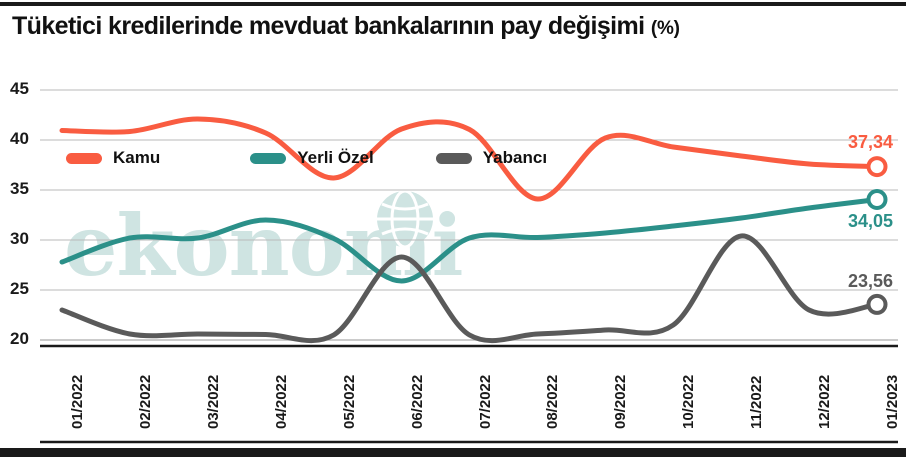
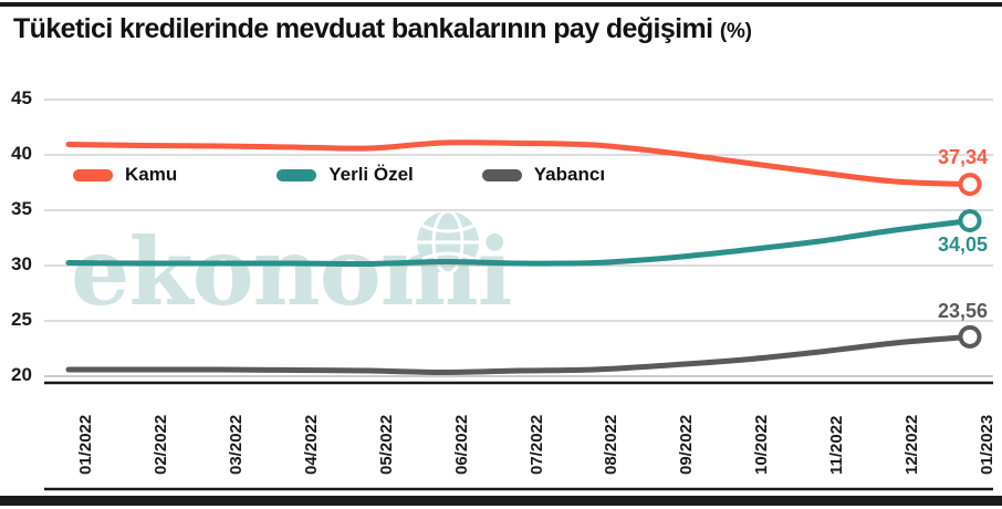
Yerli Özel/01/2022: 27.8 -> 30.2
Yabancı/01/2022: 23.0 -> 20.6
Kamu/03/2022: 42.1 -> 40.8
Yerli Özel/04/2022: 32.0 -> 30.2
Kamu/05/2022: 36.2 -> 40.6
Yerli Özel/06/2022: 25.9 -> 30.4
Yabancı/06/2022: 28.3 -> 20.4
Kamu/08/2022: 34.1 -> 40.9
Yabancı/11/2022: 30.4 -> 22.2
